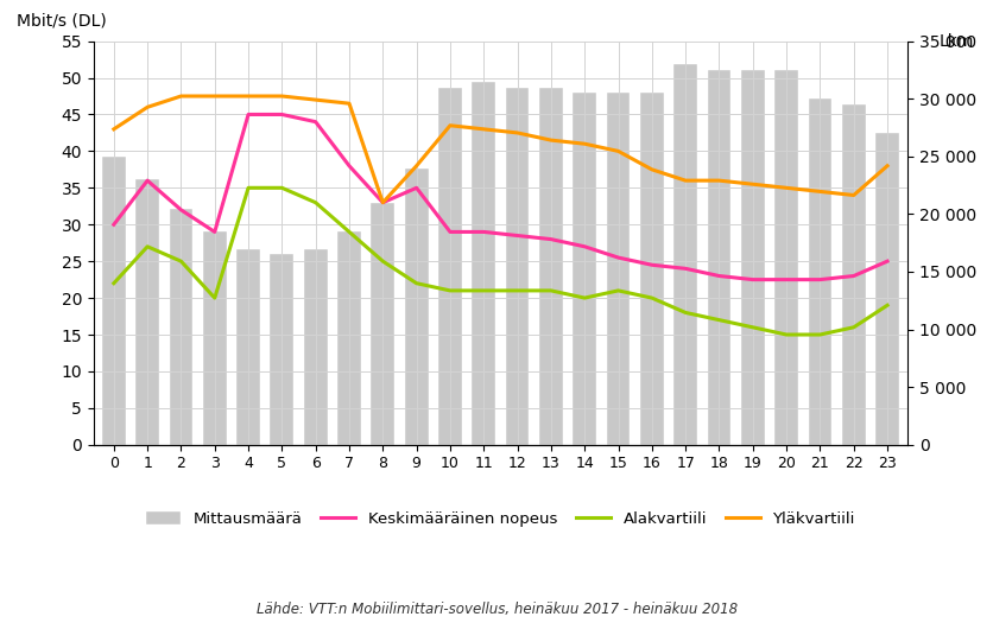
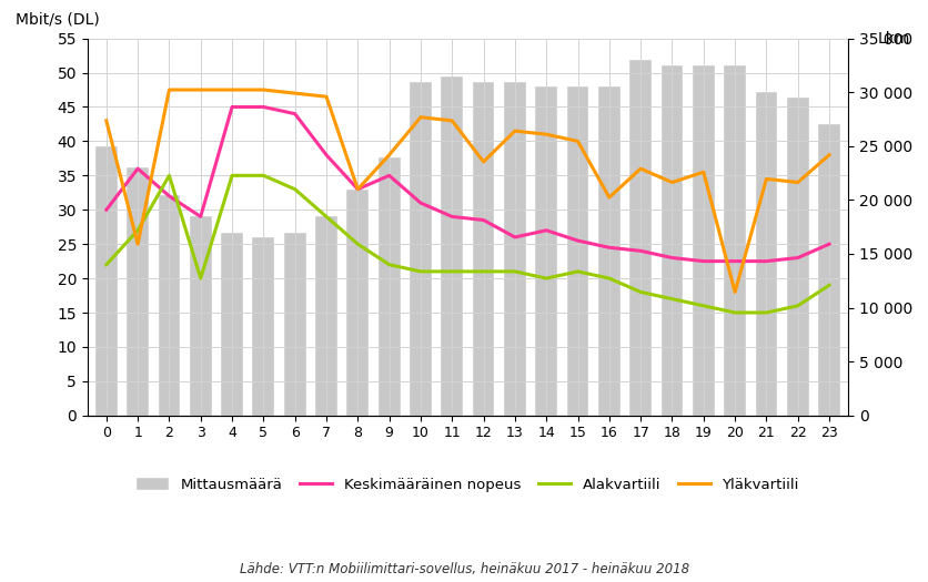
Yläkvartiili/1: 46.0 -> 25.0
Alakvartiili/2: 25 -> 35
Keskimääräinen nopeus/10: 29.0 -> 31.0
Yläkvartiili/12: 42.5 -> 37.0
Keskimääräinen nopeus/13: 28.0 -> 26.0
Yläkvartiili/16: 37.5 -> 31.8
Yläkvartiili/18: 36.0 -> 34.0
Yläkvartiili/20: 35.0 -> 18.0
